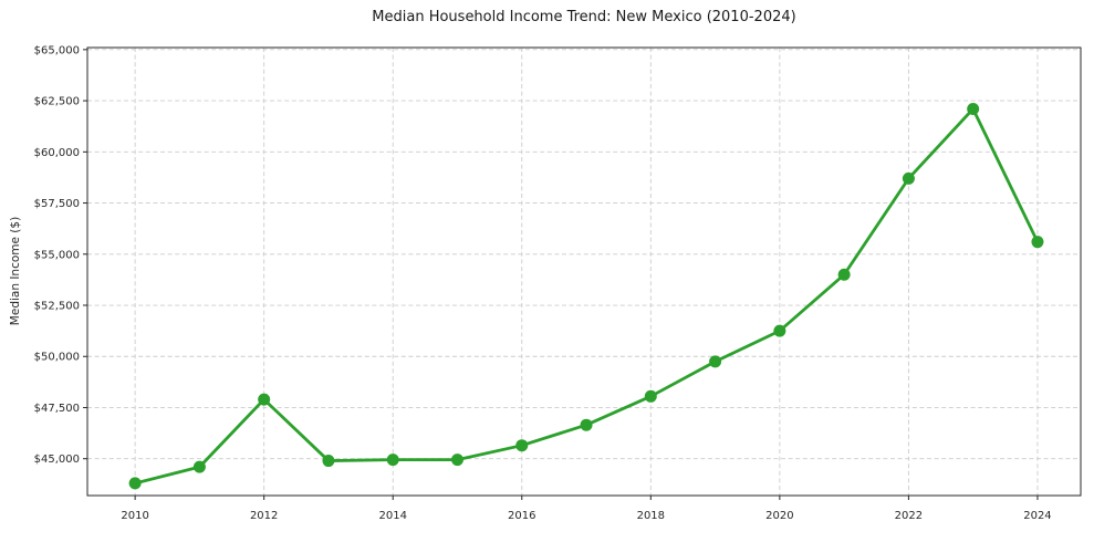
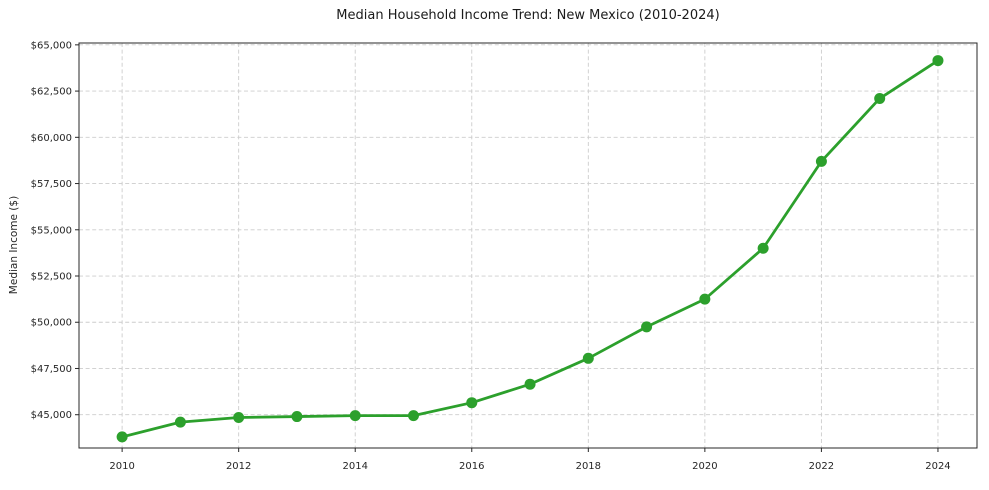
2012: $47900 -> $44800
2024: $55600 -> $64200
